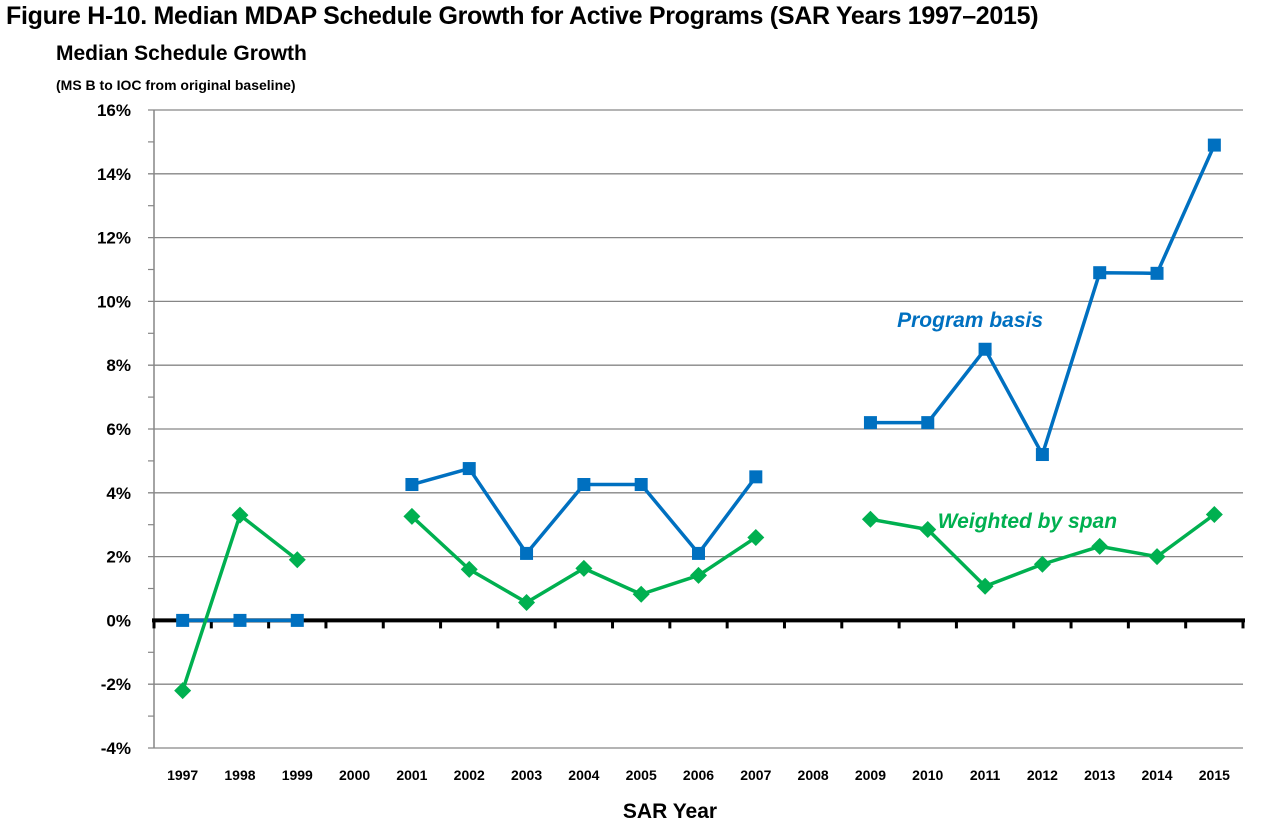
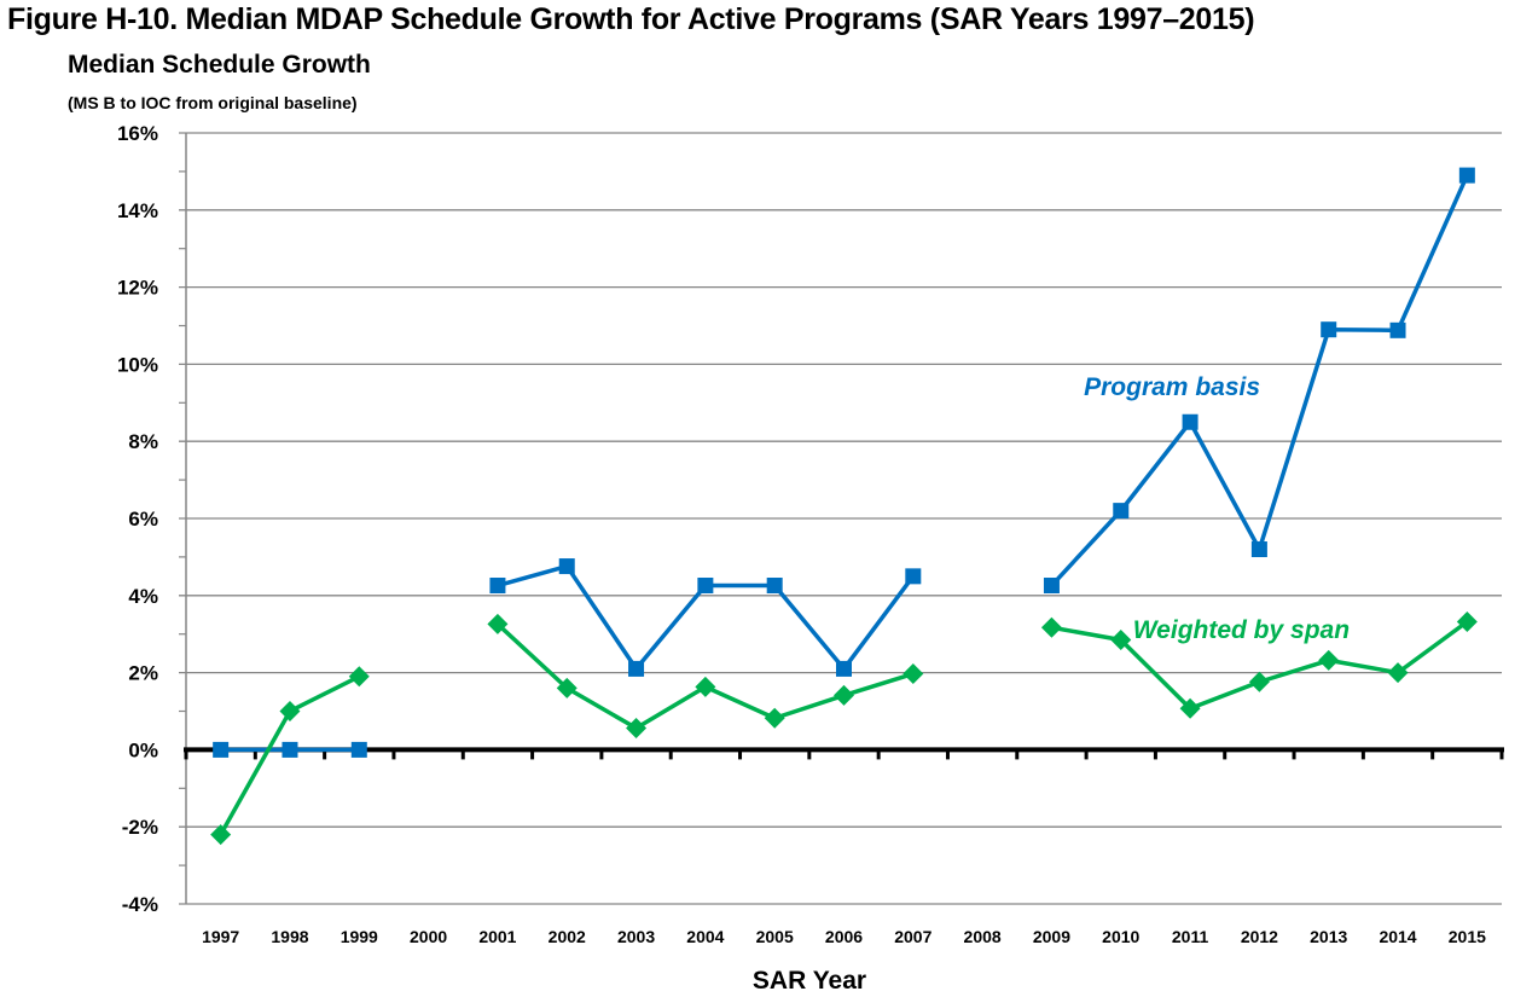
Weighted by span/1998: 3.3% -> 1.0%
Weighted by span/2007: 2.6% -> 2.0%
Program basis/2009: 6.2% -> 4.3%
